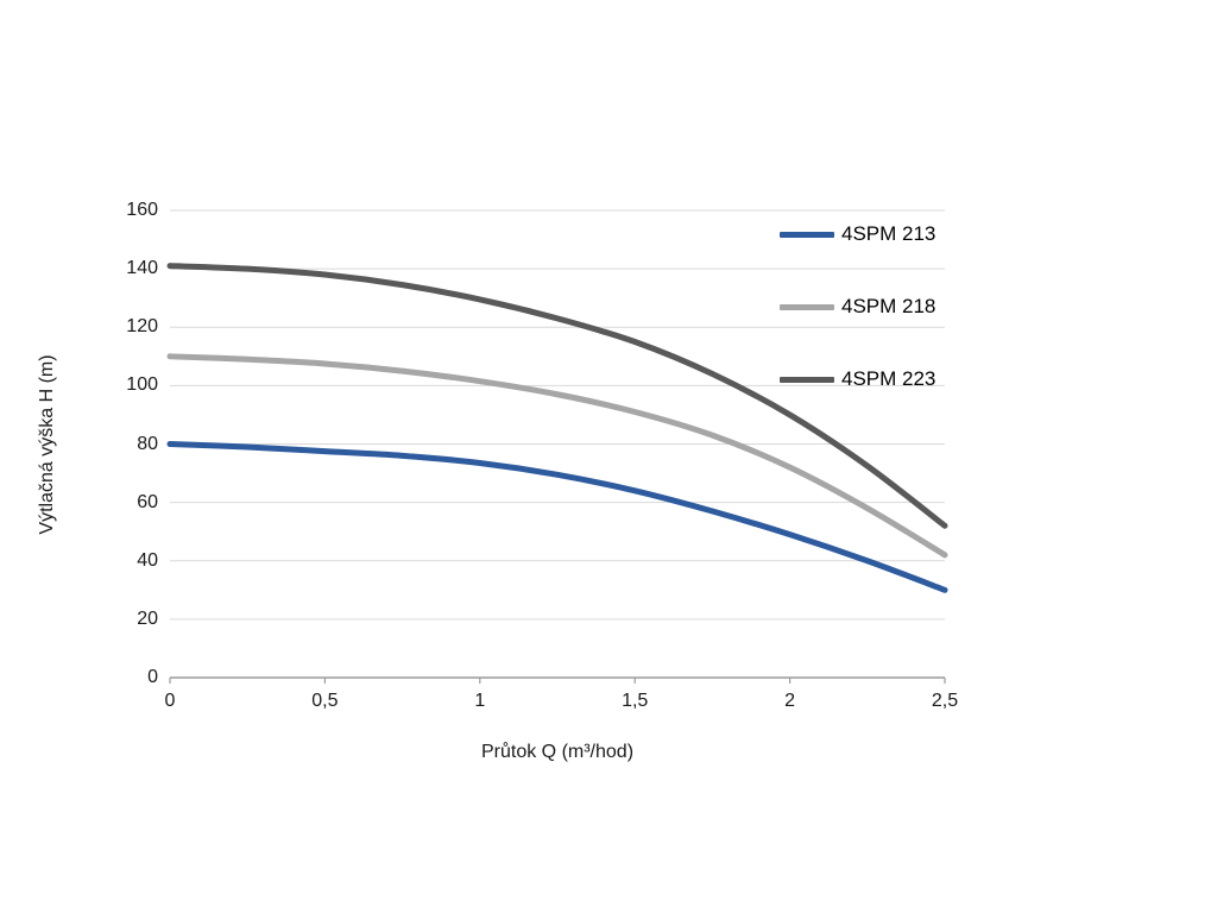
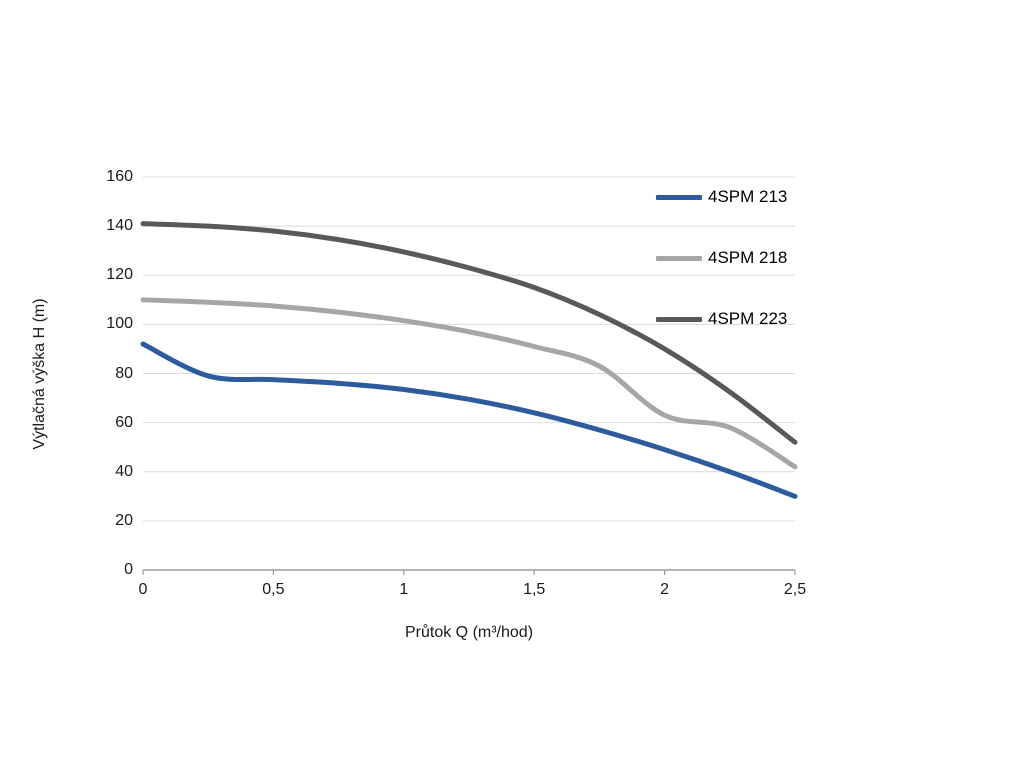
4SPM 213/0: 80 -> 92
4SPM 218/2: 72 -> 63
